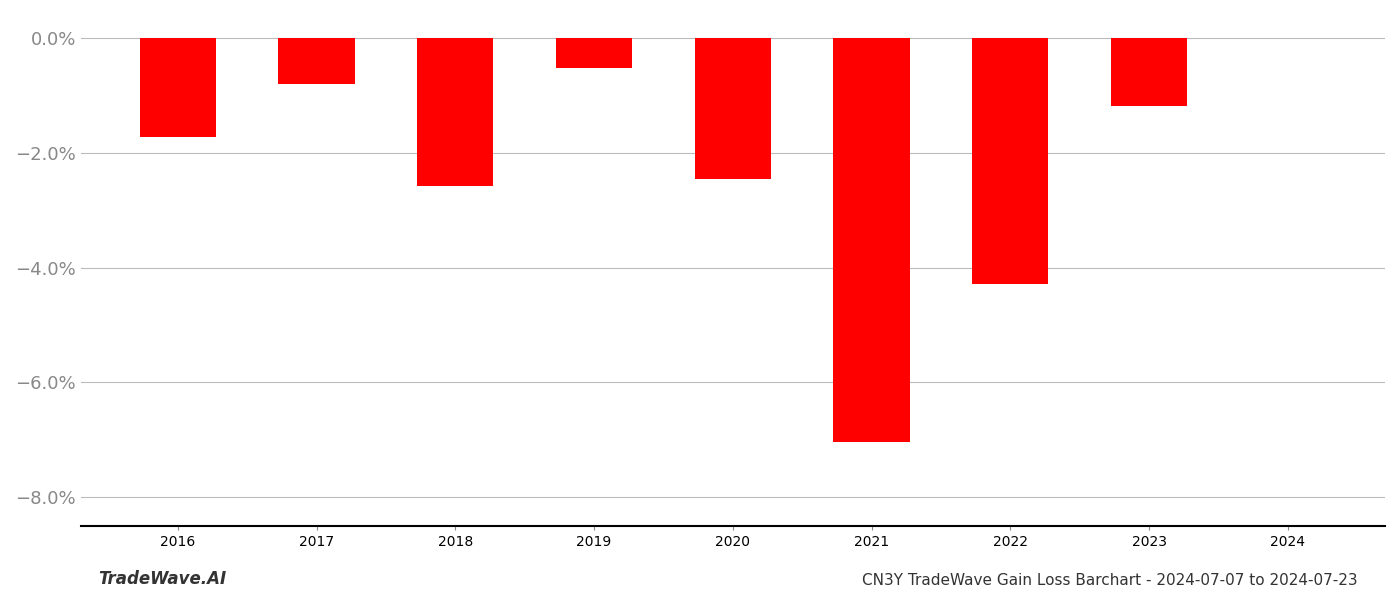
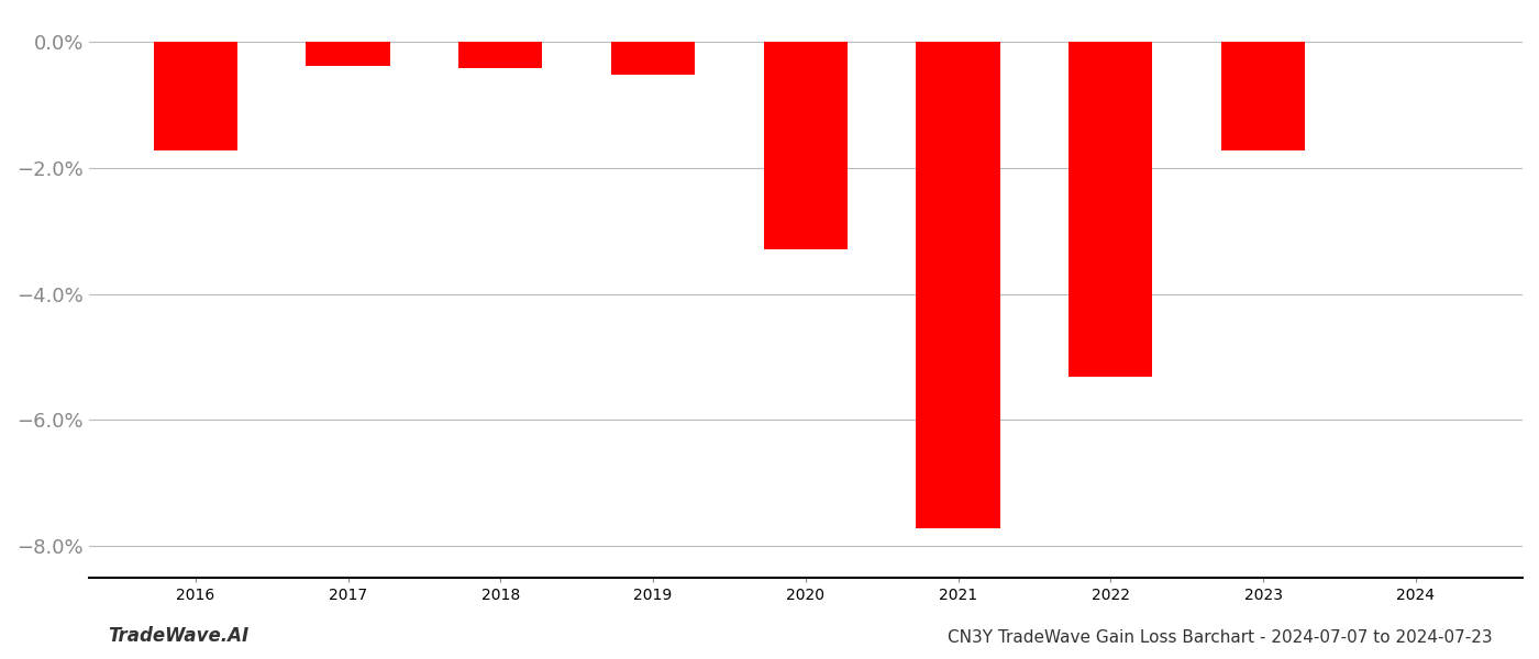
2017: -0.80% -> -0.38%
2018: -2.58% -> -0.42%
2020: -2.46% -> -3.30%
2021: -7.04% -> -7.72%
2022: -4.28% -> -5.32%
2023: -1.18% -> -1.72%
